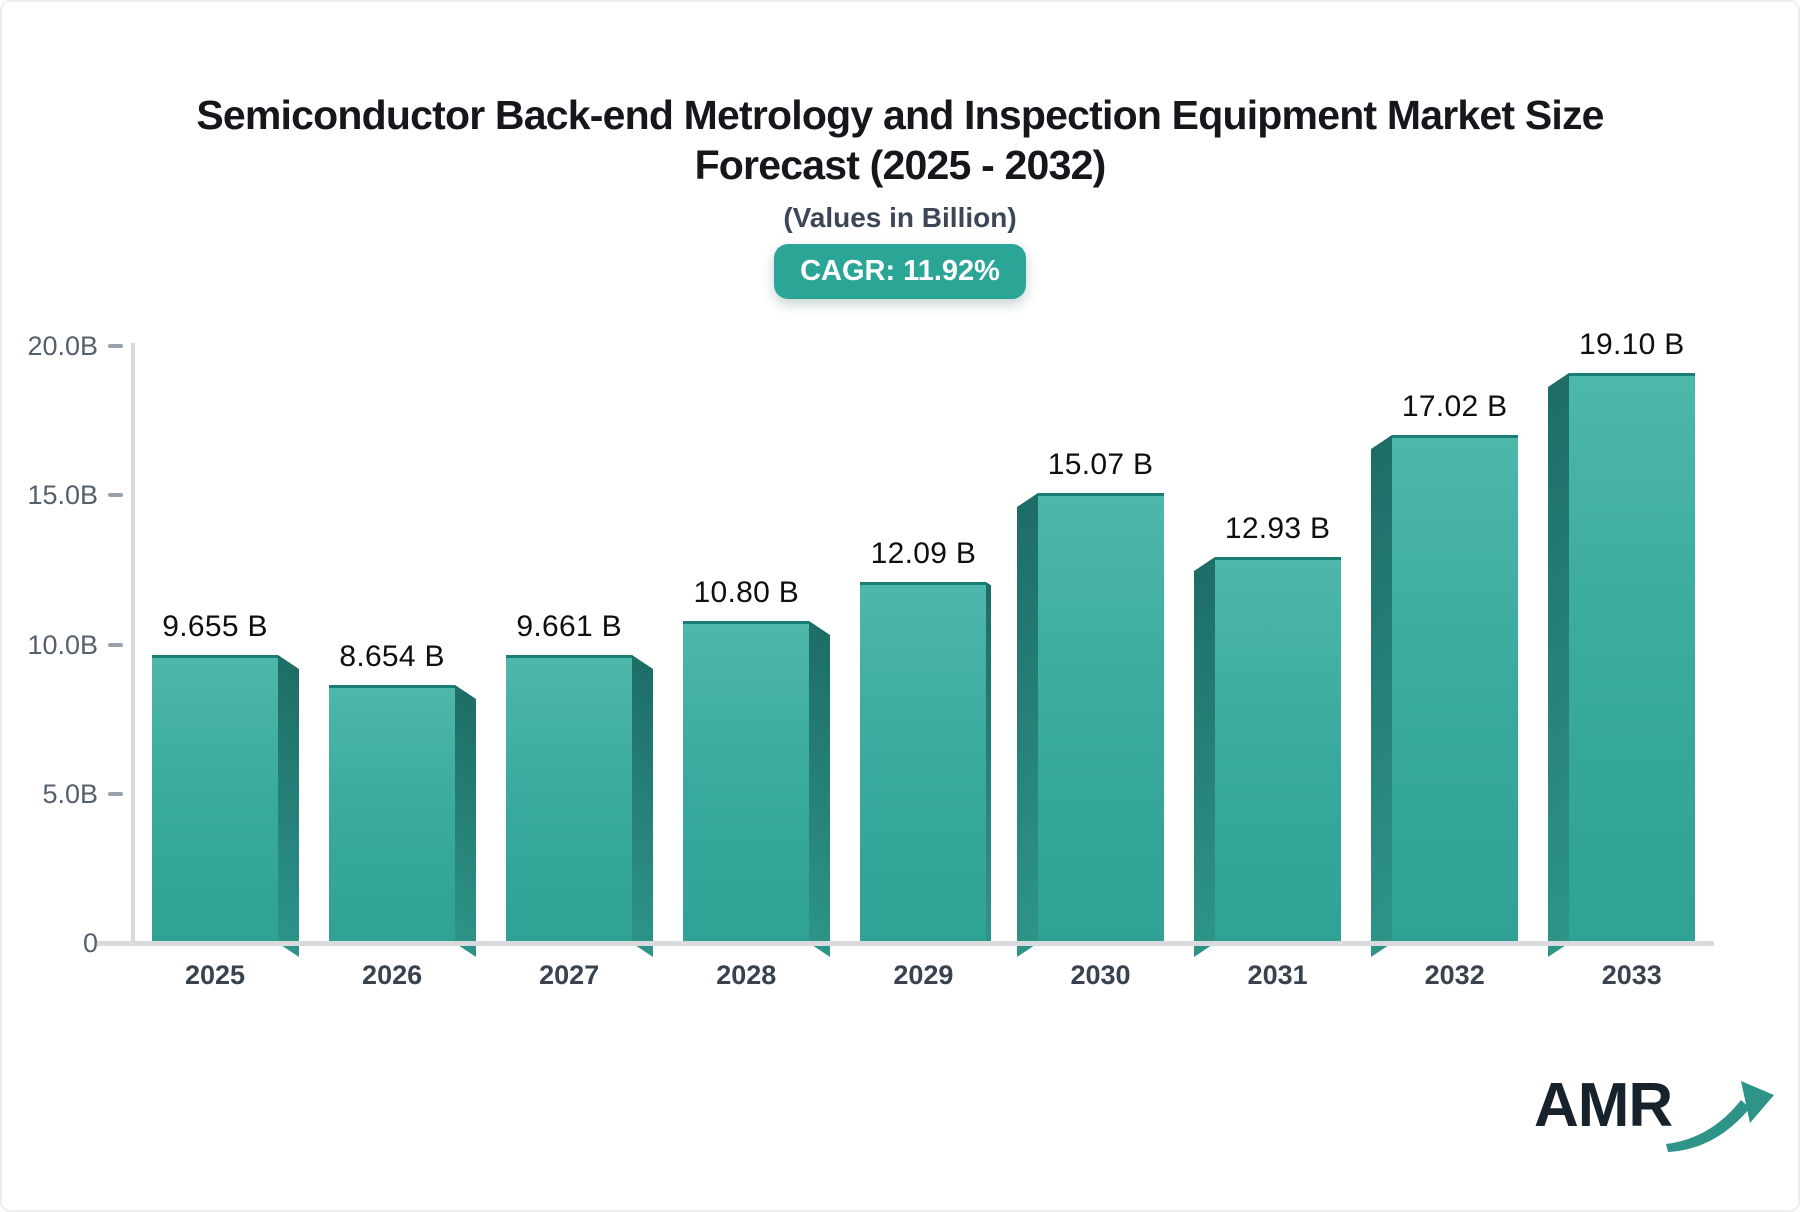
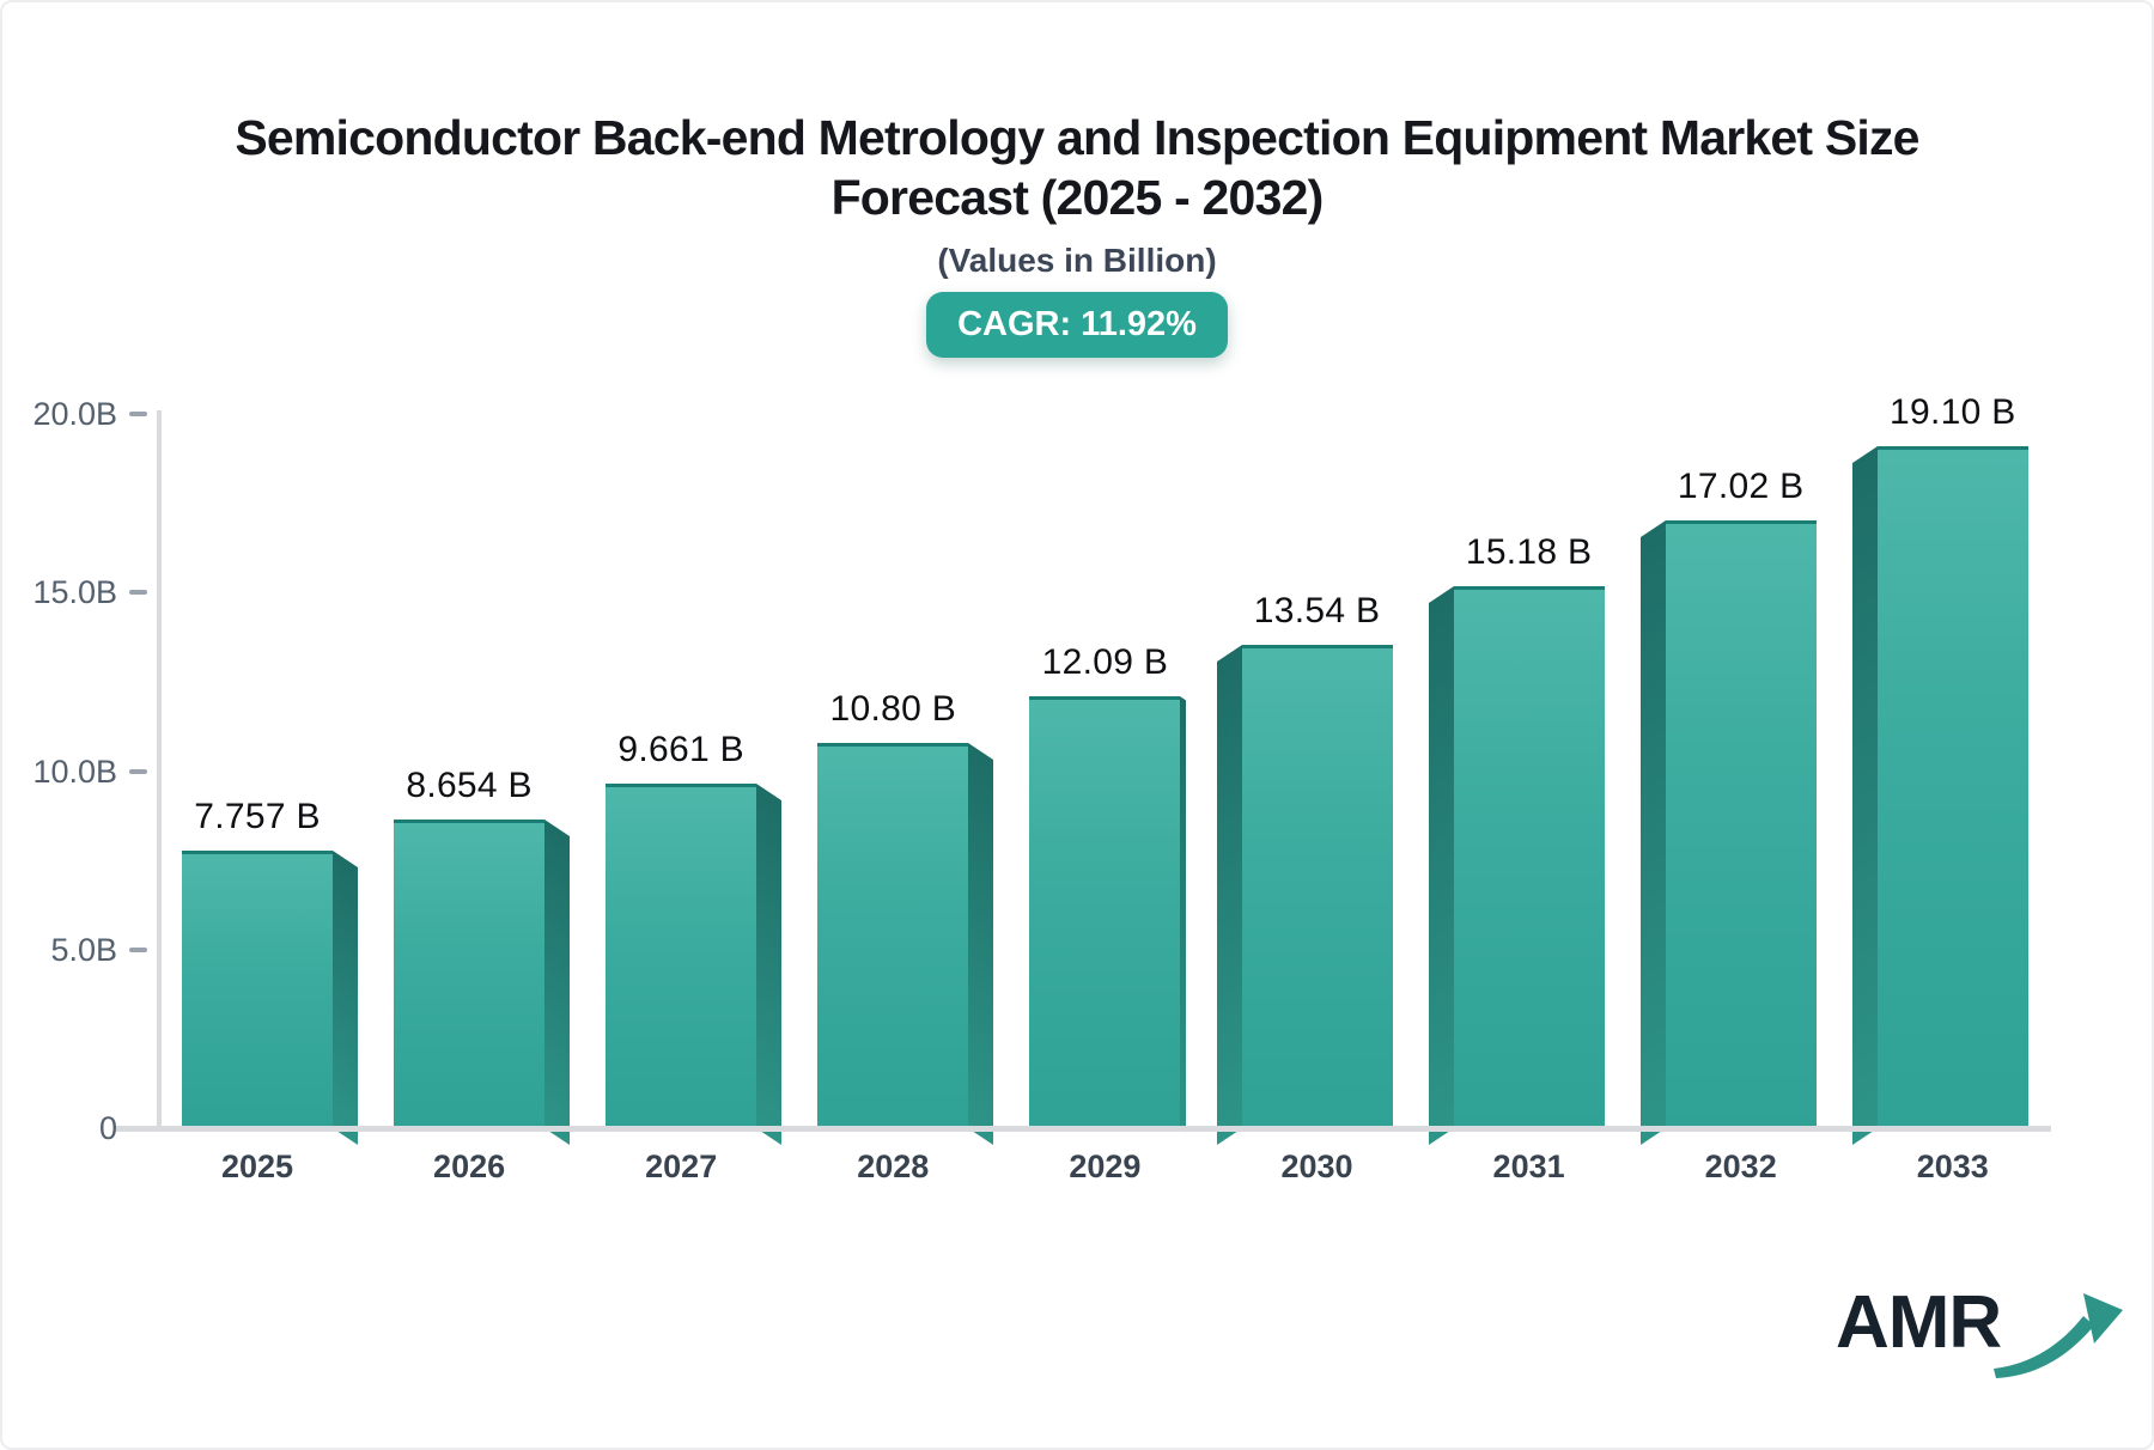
2025: 9.655 -> 7.757
2030: 15.07 -> 13.54
2031: 12.93 -> 15.18
